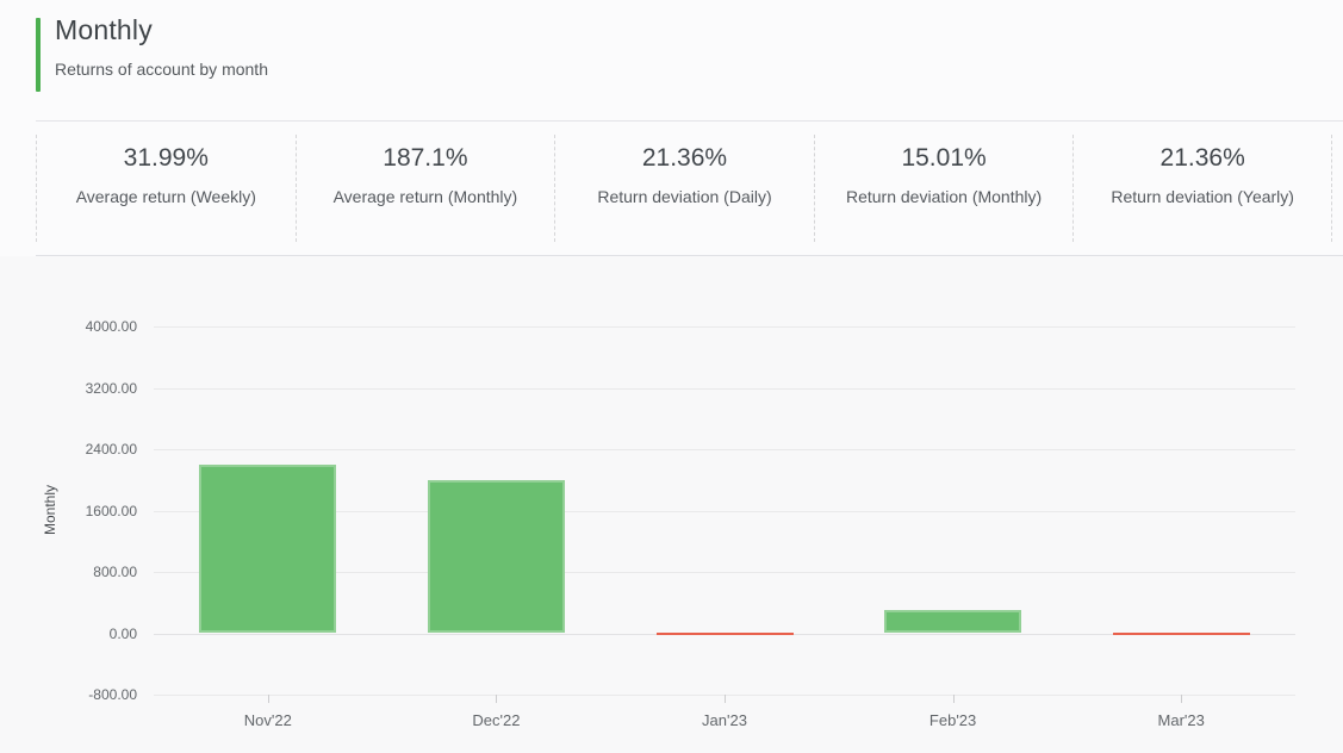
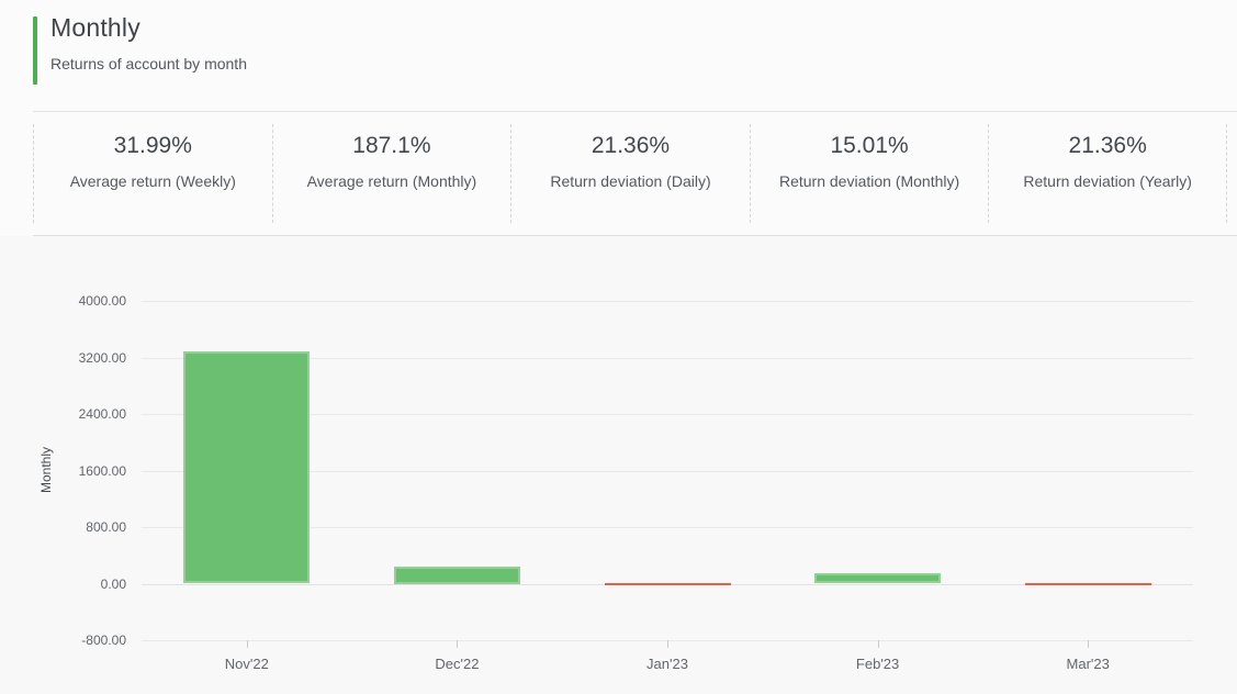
Nov'22: 2200 -> 3300
Dec'22: 2000 -> 200
Feb'23: 300 -> 200
